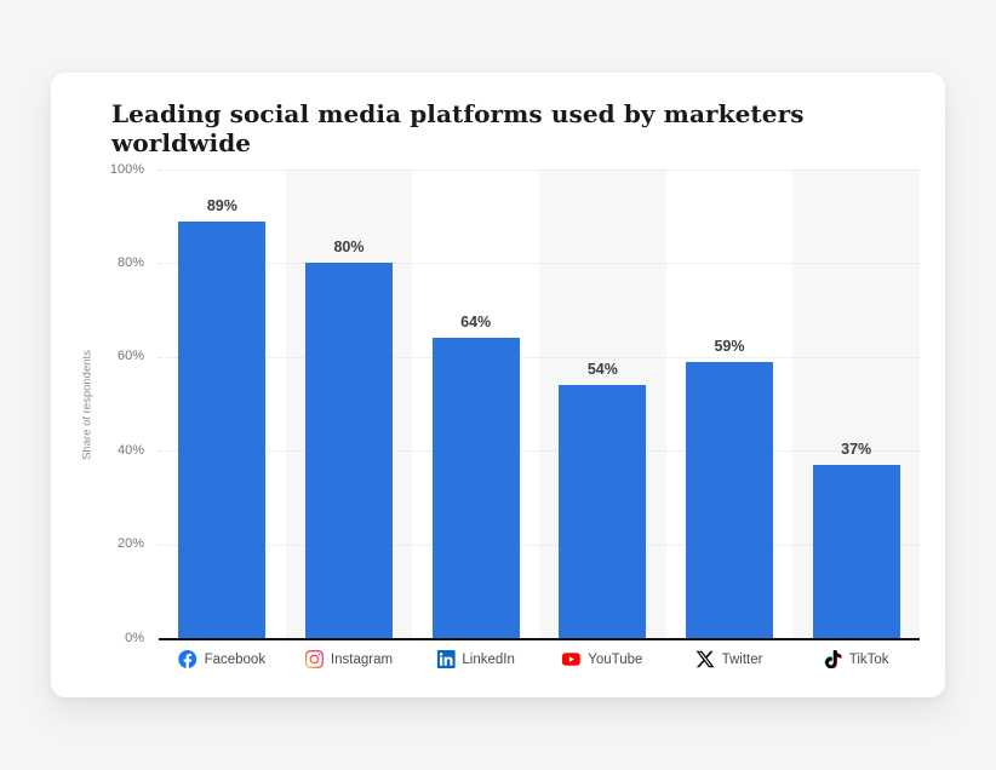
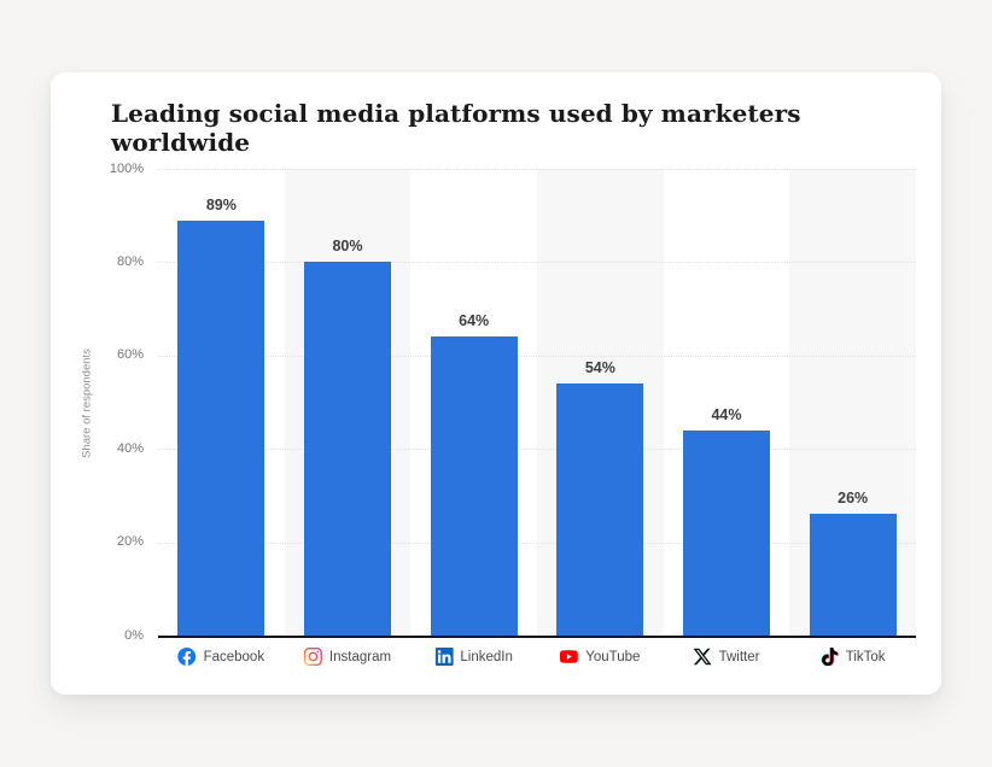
Twitter: 59% -> 44%
TikTok: 37% -> 26%
